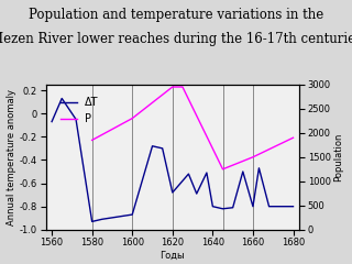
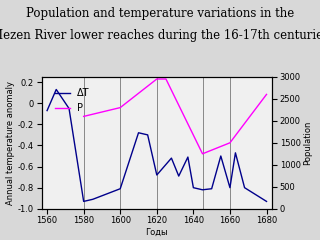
P/1580: 1850 -> 2100
ΔT/1600: -0.87 -> -0.81
ΔT/1680: -0.80 -> -0.93
P/1680: 1900 -> 2600
